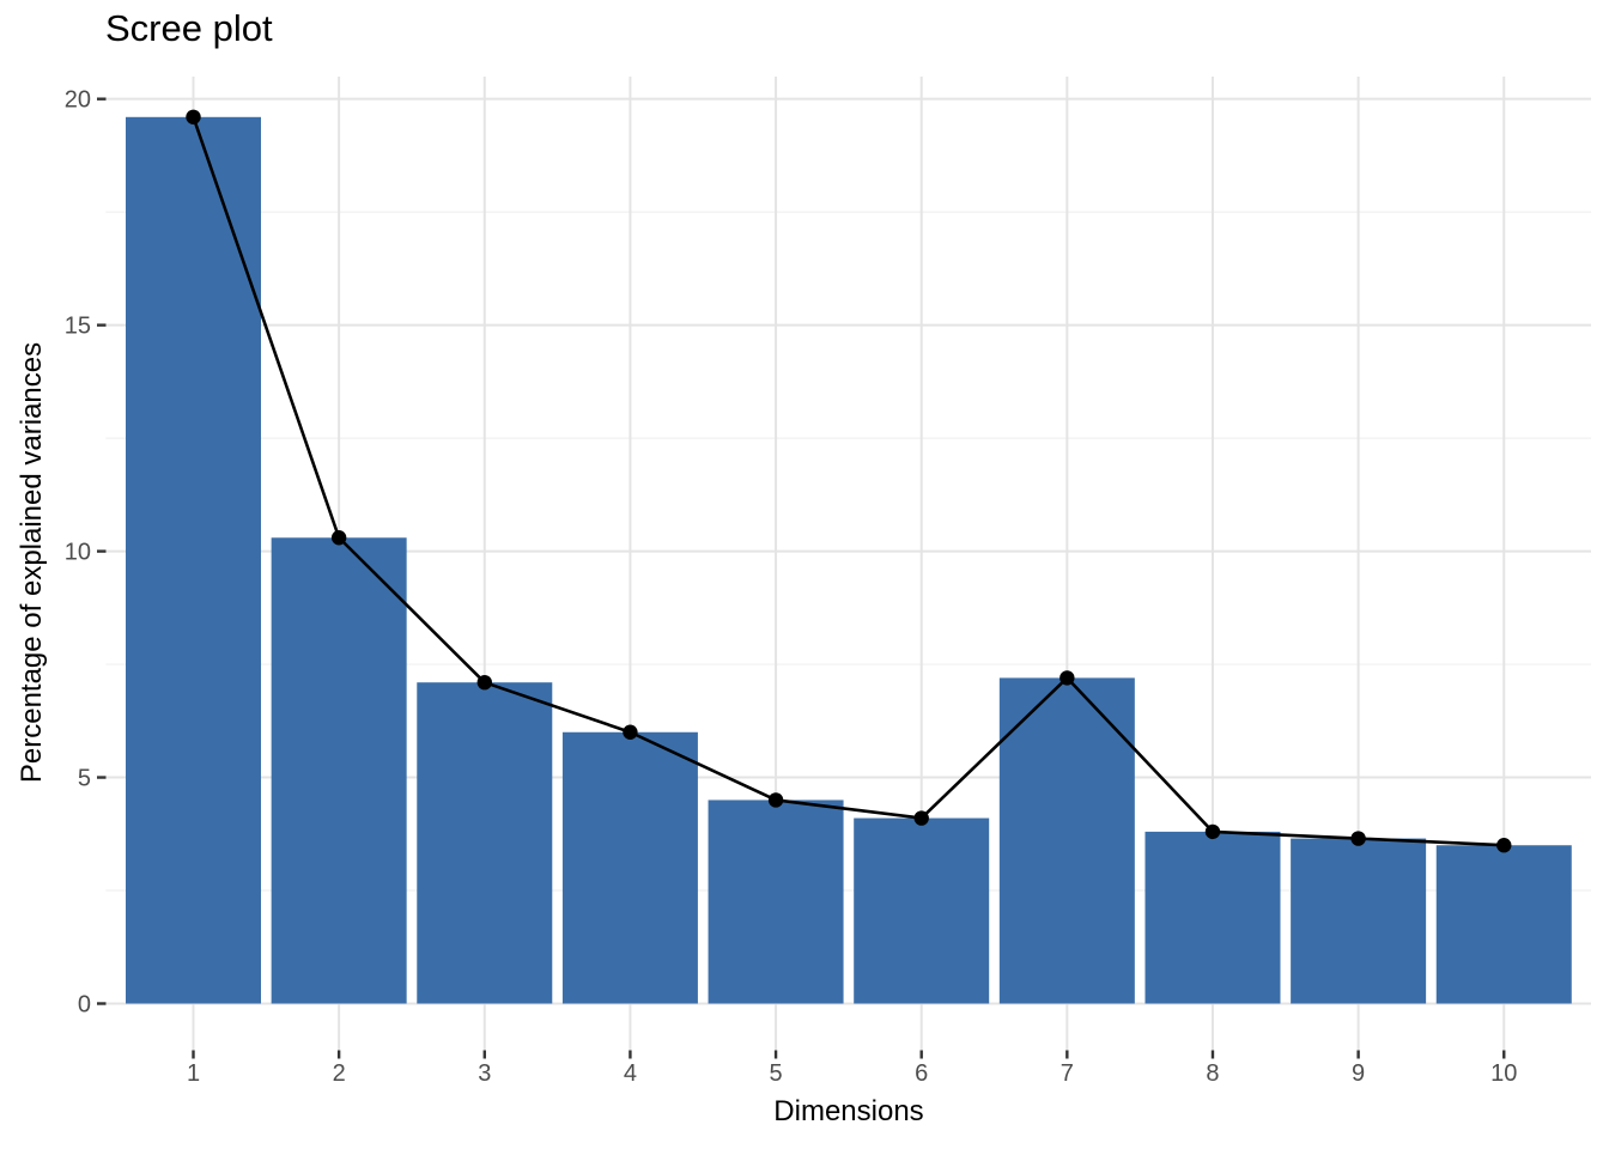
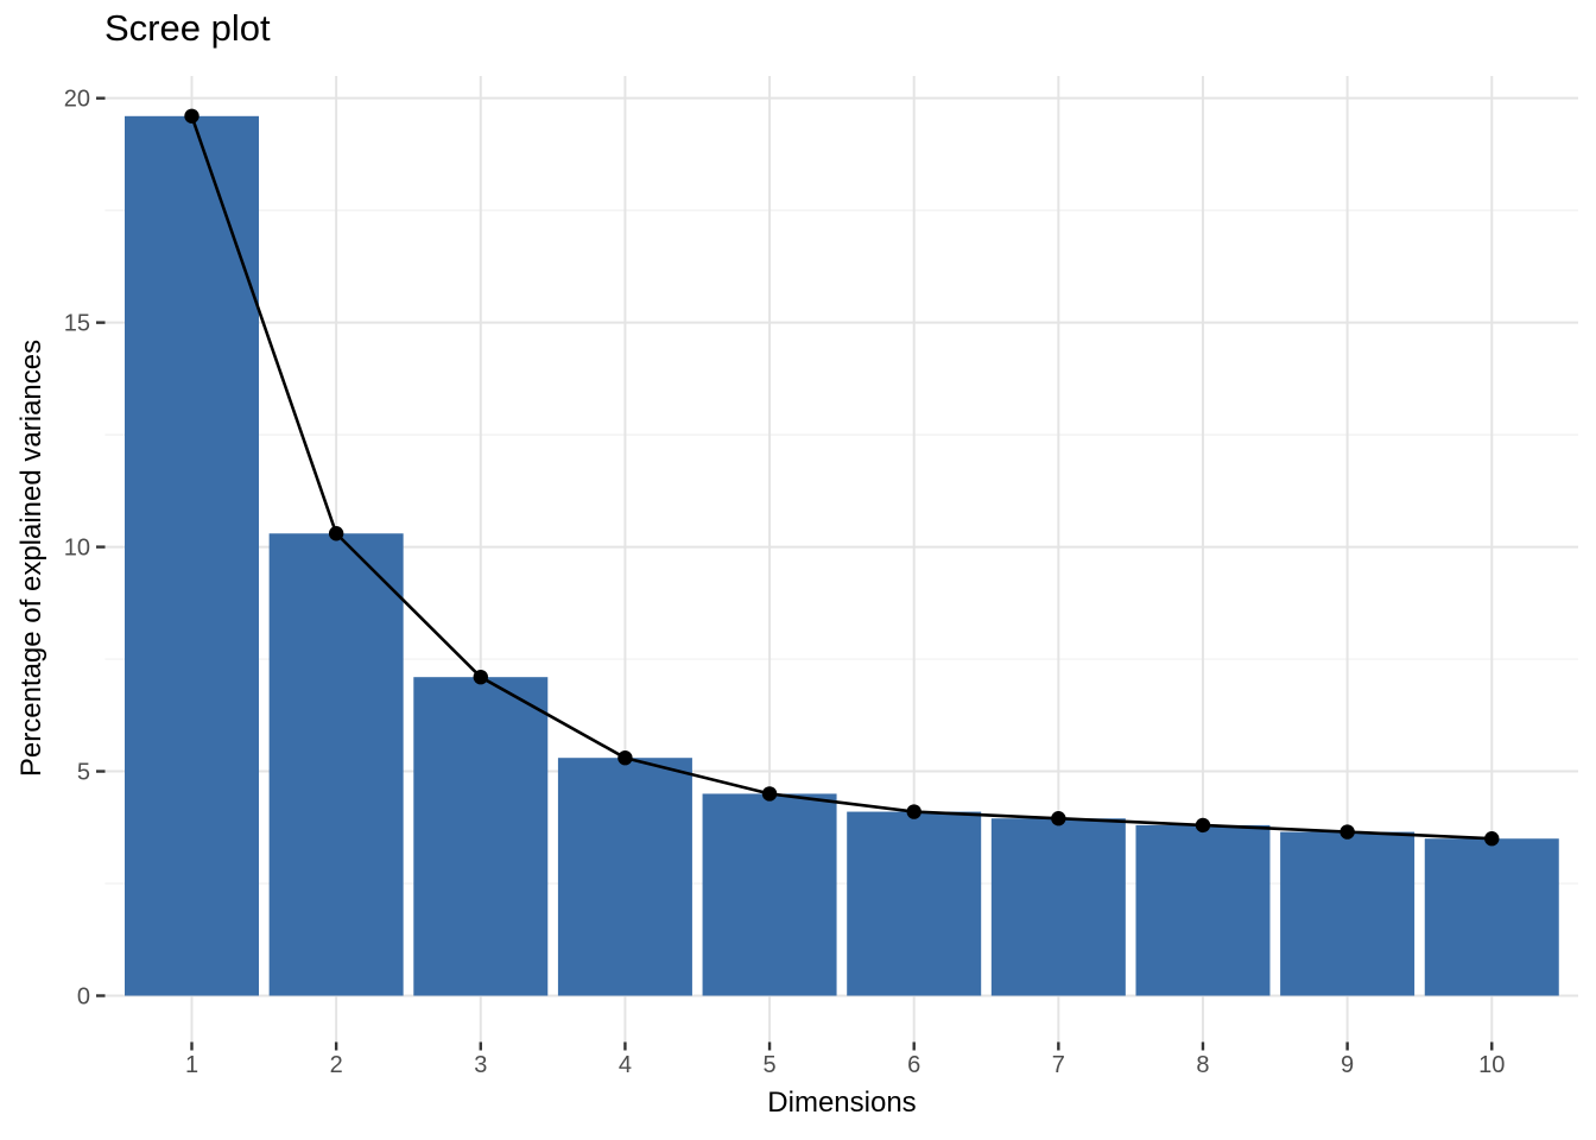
4: 6.0 -> 5.3
7: 7.2 -> 4.0
